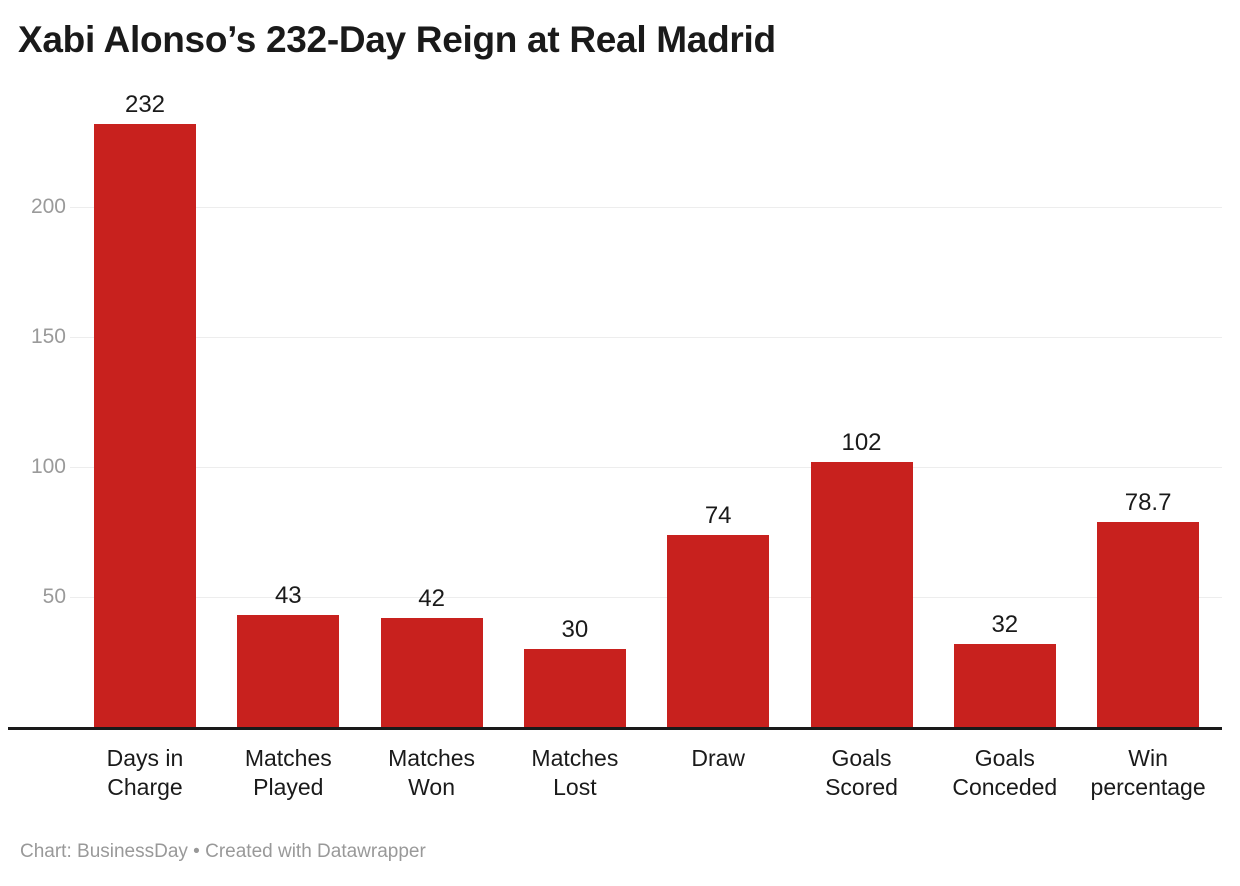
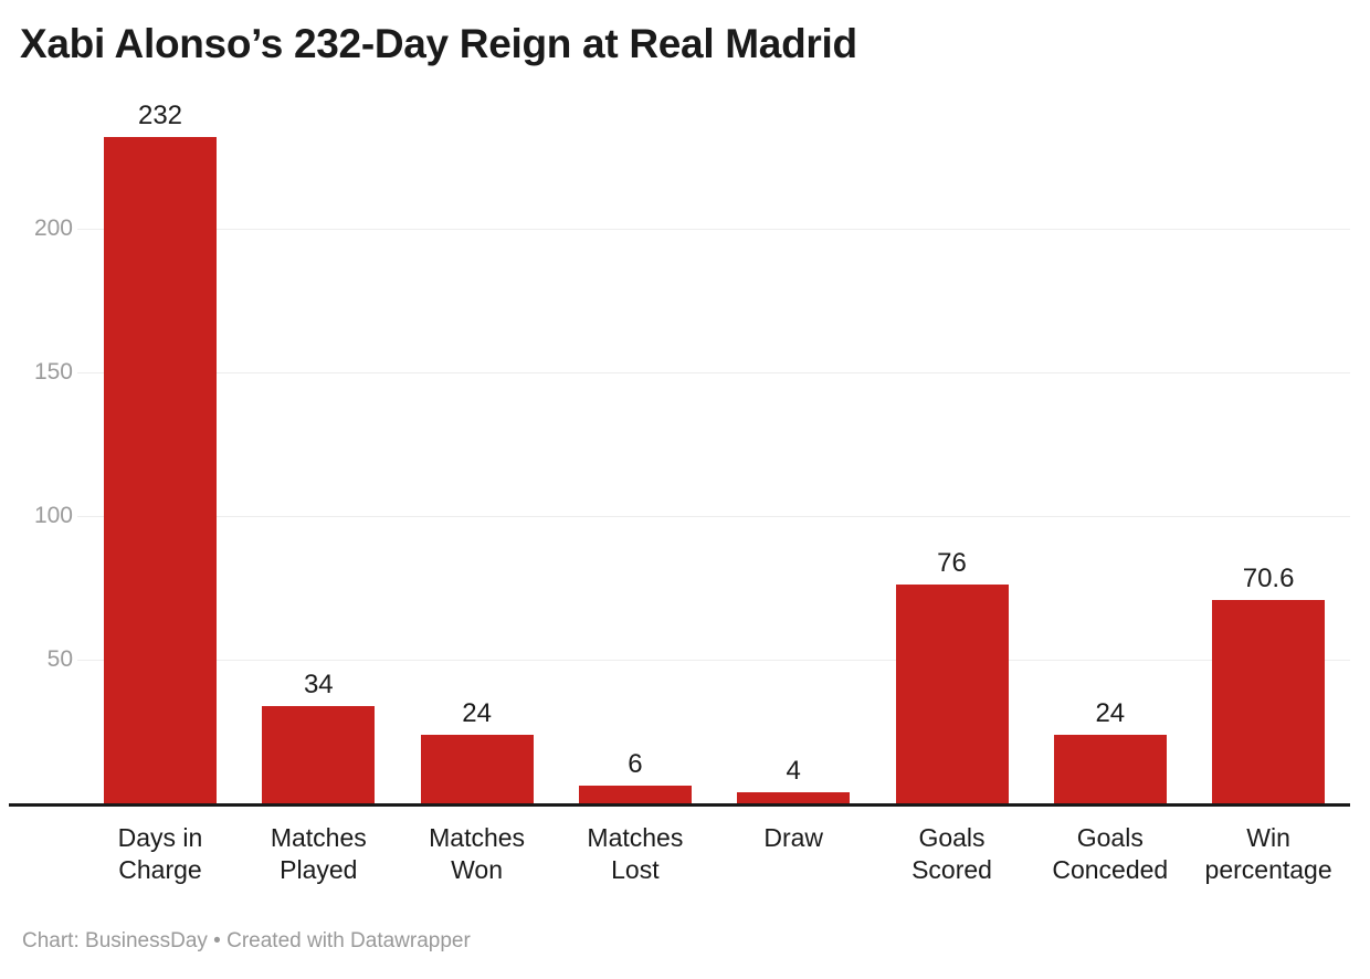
Matches Played: 43 -> 34
Matches Won: 42 -> 24
Matches Lost: 30 -> 6
Draw: 74 -> 4
Goals Scored: 102 -> 76
Goals Conceded: 32 -> 24
Win percentage: 78.7 -> 70.6
